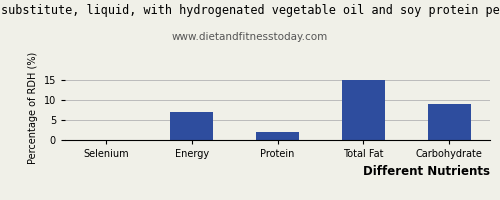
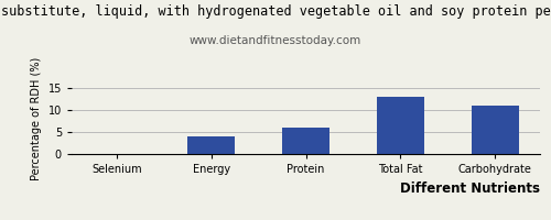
Energy: 7 -> 4
Protein: 2 -> 6
Total Fat: 15 -> 13
Carbohydrate: 9 -> 11
